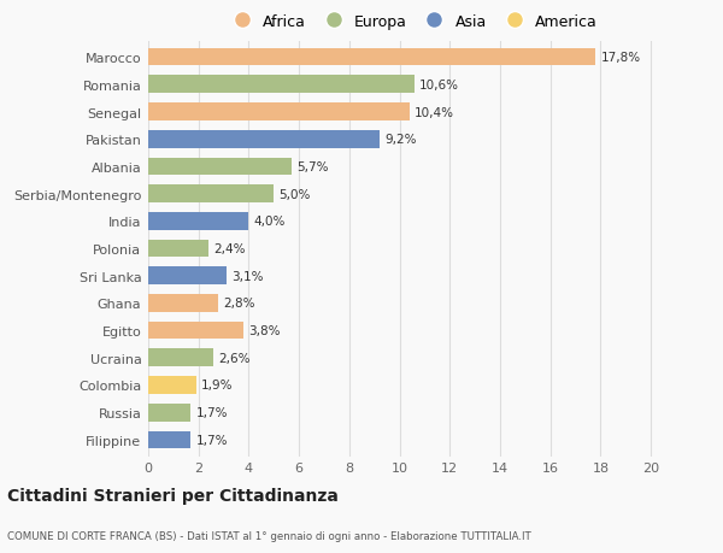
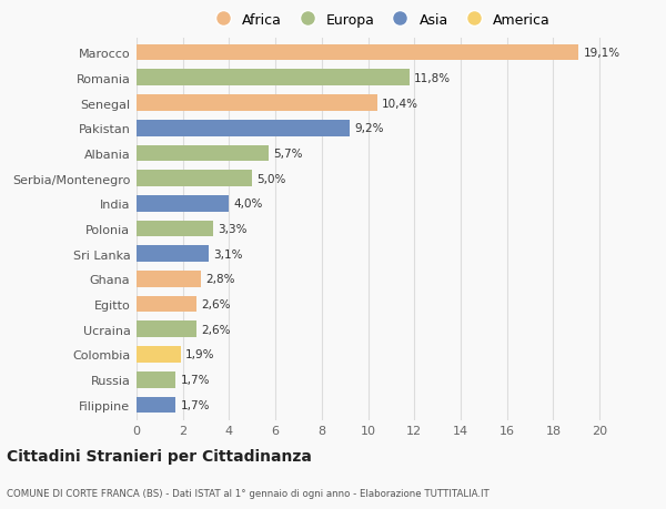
Marocco: 17,8% -> 19,1%
Romania: 10,6% -> 11,8%
Polonia: 2,4% -> 3,3%
Egitto: 3,8% -> 2,6%
